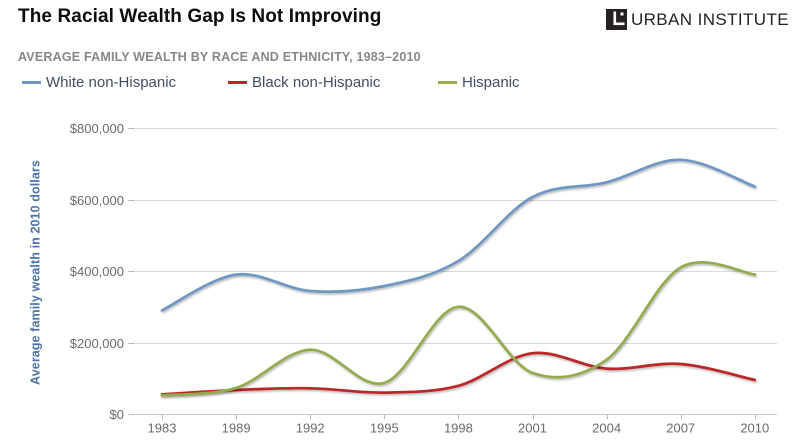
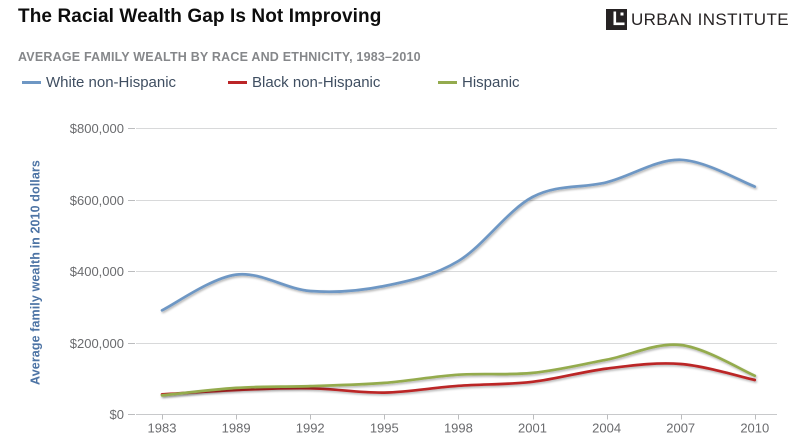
Hispanic/1992: $180000 -> $80000
Hispanic/1998: $300000 -> $110000
Black non-Hispanic/2001: $170000 -> $90000
Hispanic/2007: $410000 -> $190000
Hispanic/2010: $390000 -> $110000
